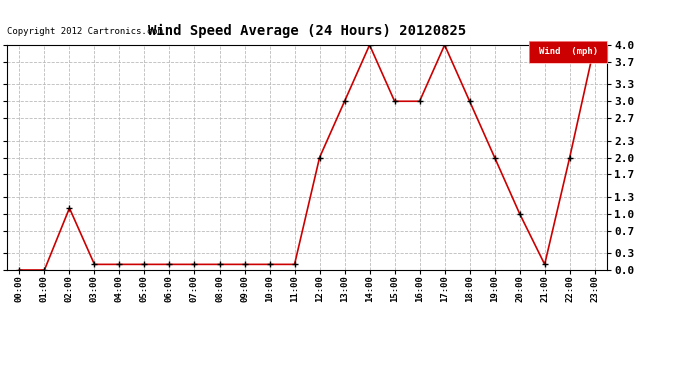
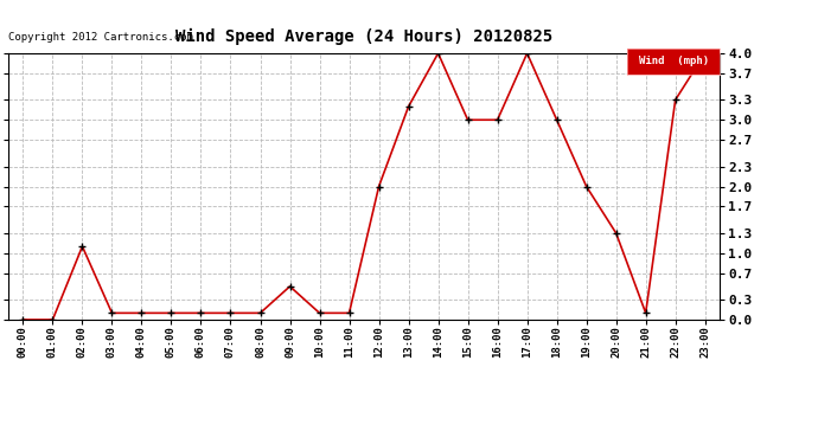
09:00: 0.1 -> 0.5
13:00: 3.0 -> 3.2
20:00: 1.0 -> 1.3
22:00: 2.0 -> 3.3
